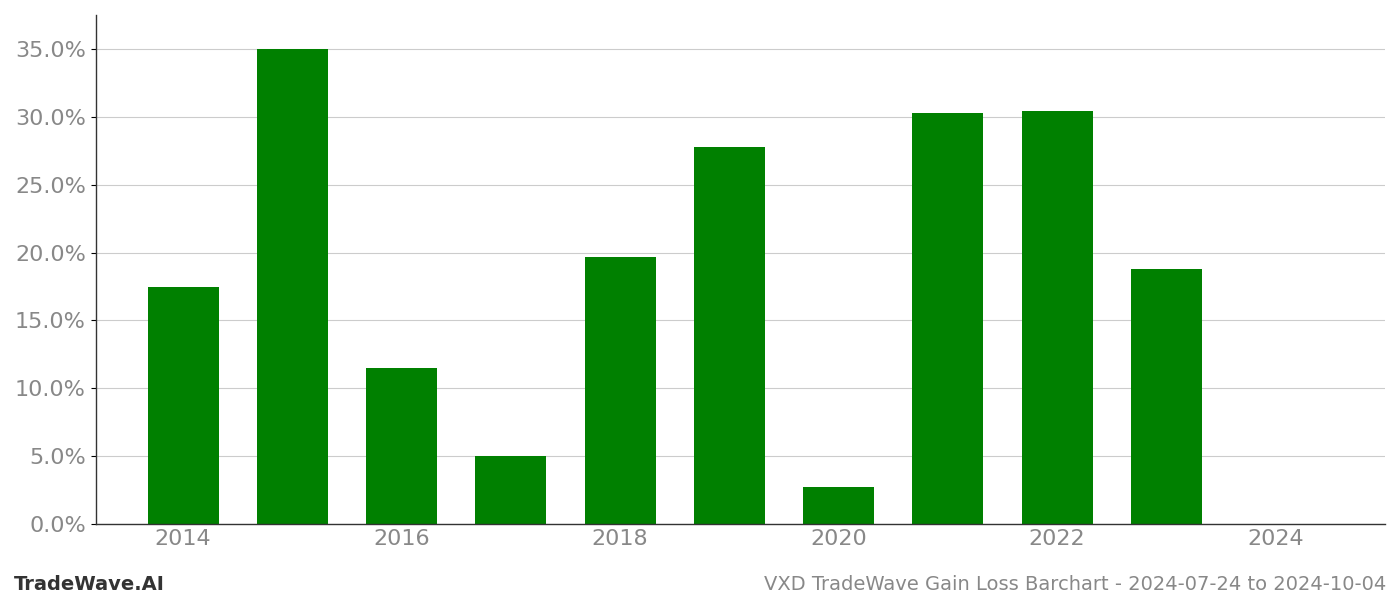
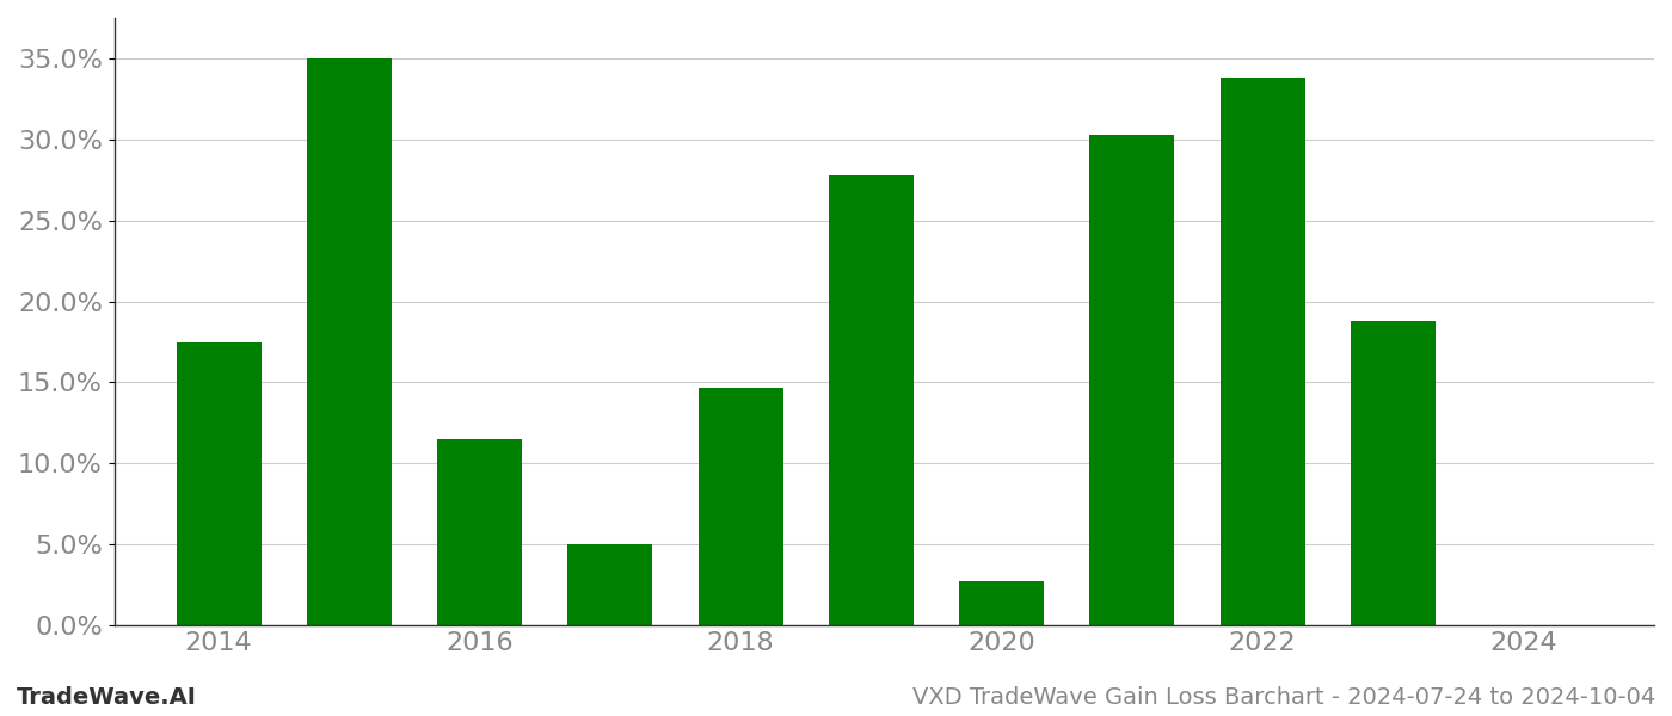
2018: 19.7% -> 14.7%
2022: 30.4% -> 33.8%
